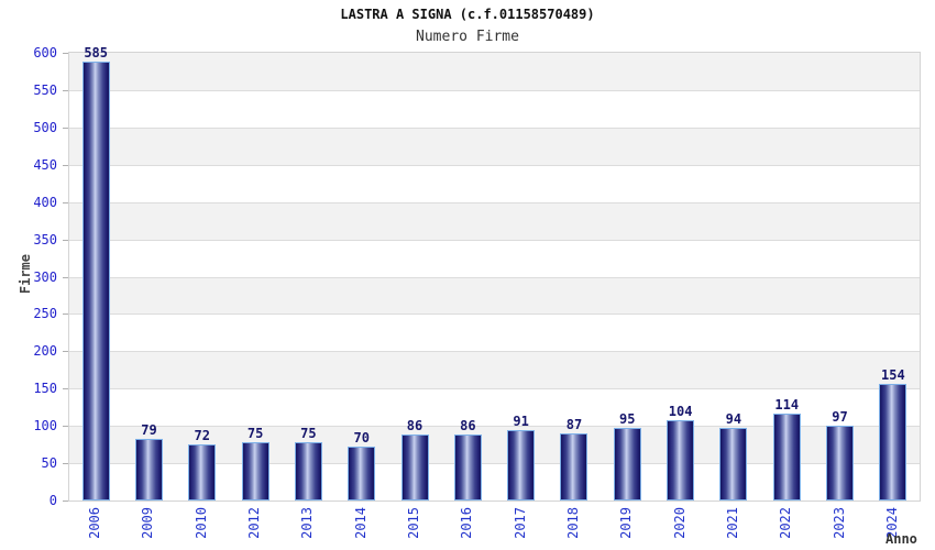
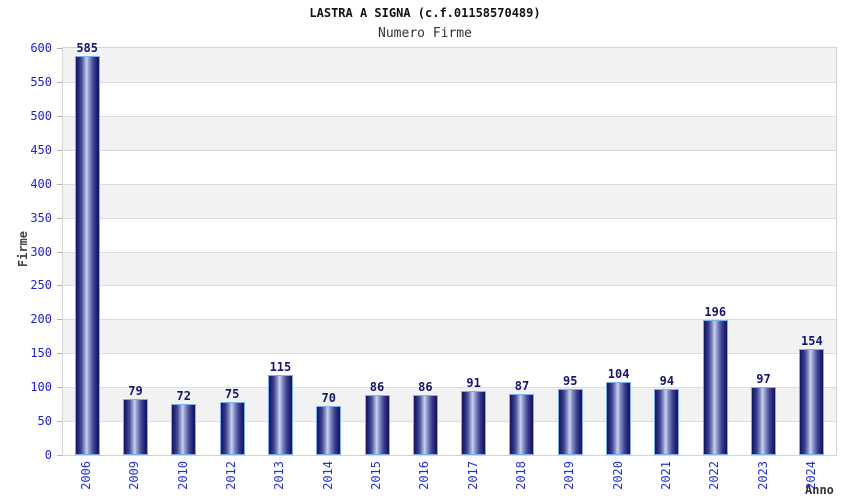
2013: 75 -> 115
2022: 114 -> 196
